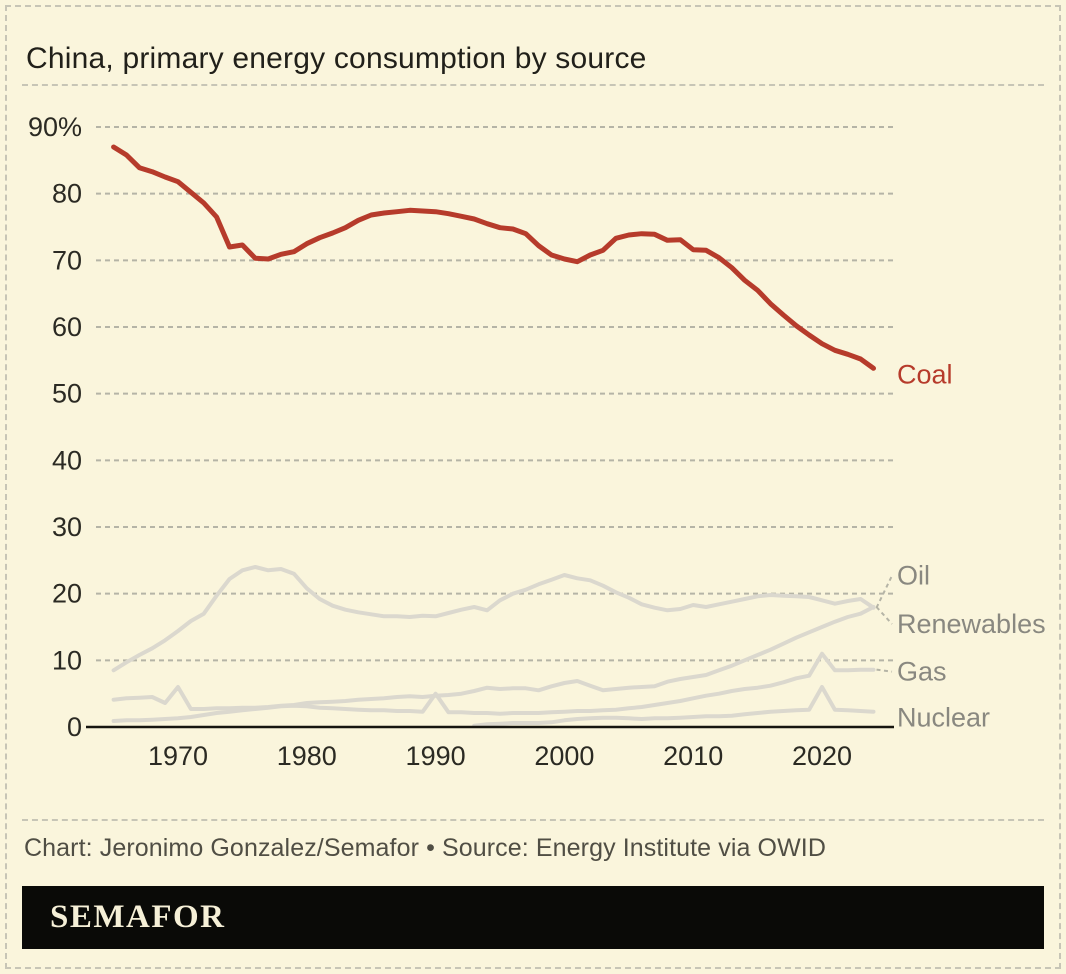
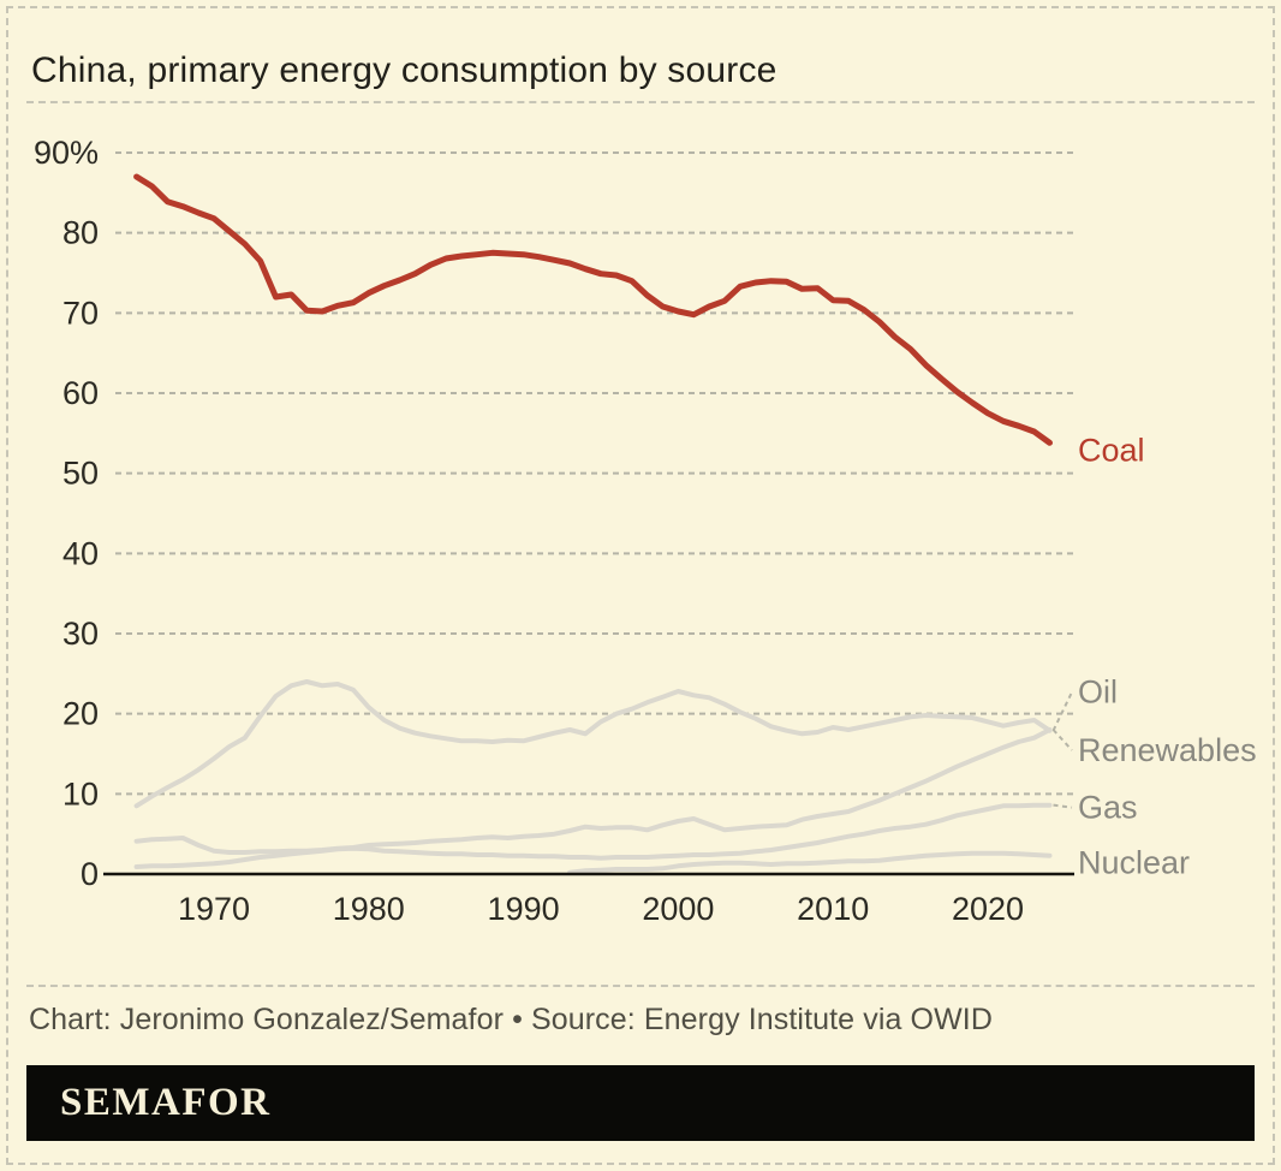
Renewables/1970: 6% -> 3%
Gas/1990: 5% -> 2%
Gas/2020: 11% -> 8%
Nuclear/2020: 6% -> 3%
